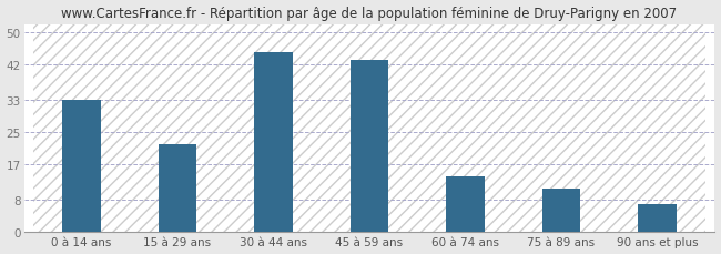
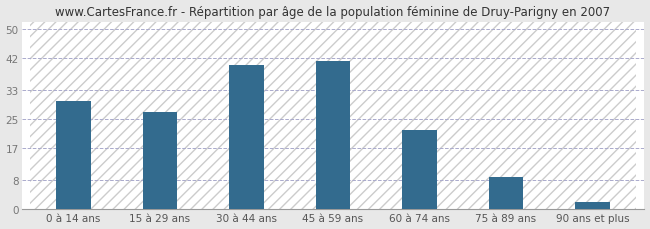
0 à 14 ans: 33 -> 30
15 à 29 ans: 22 -> 27
30 à 44 ans: 45 -> 40
45 à 59 ans: 43 -> 41
60 à 74 ans: 14 -> 22
75 à 89 ans: 11 -> 9
90 ans et plus: 7 -> 2
